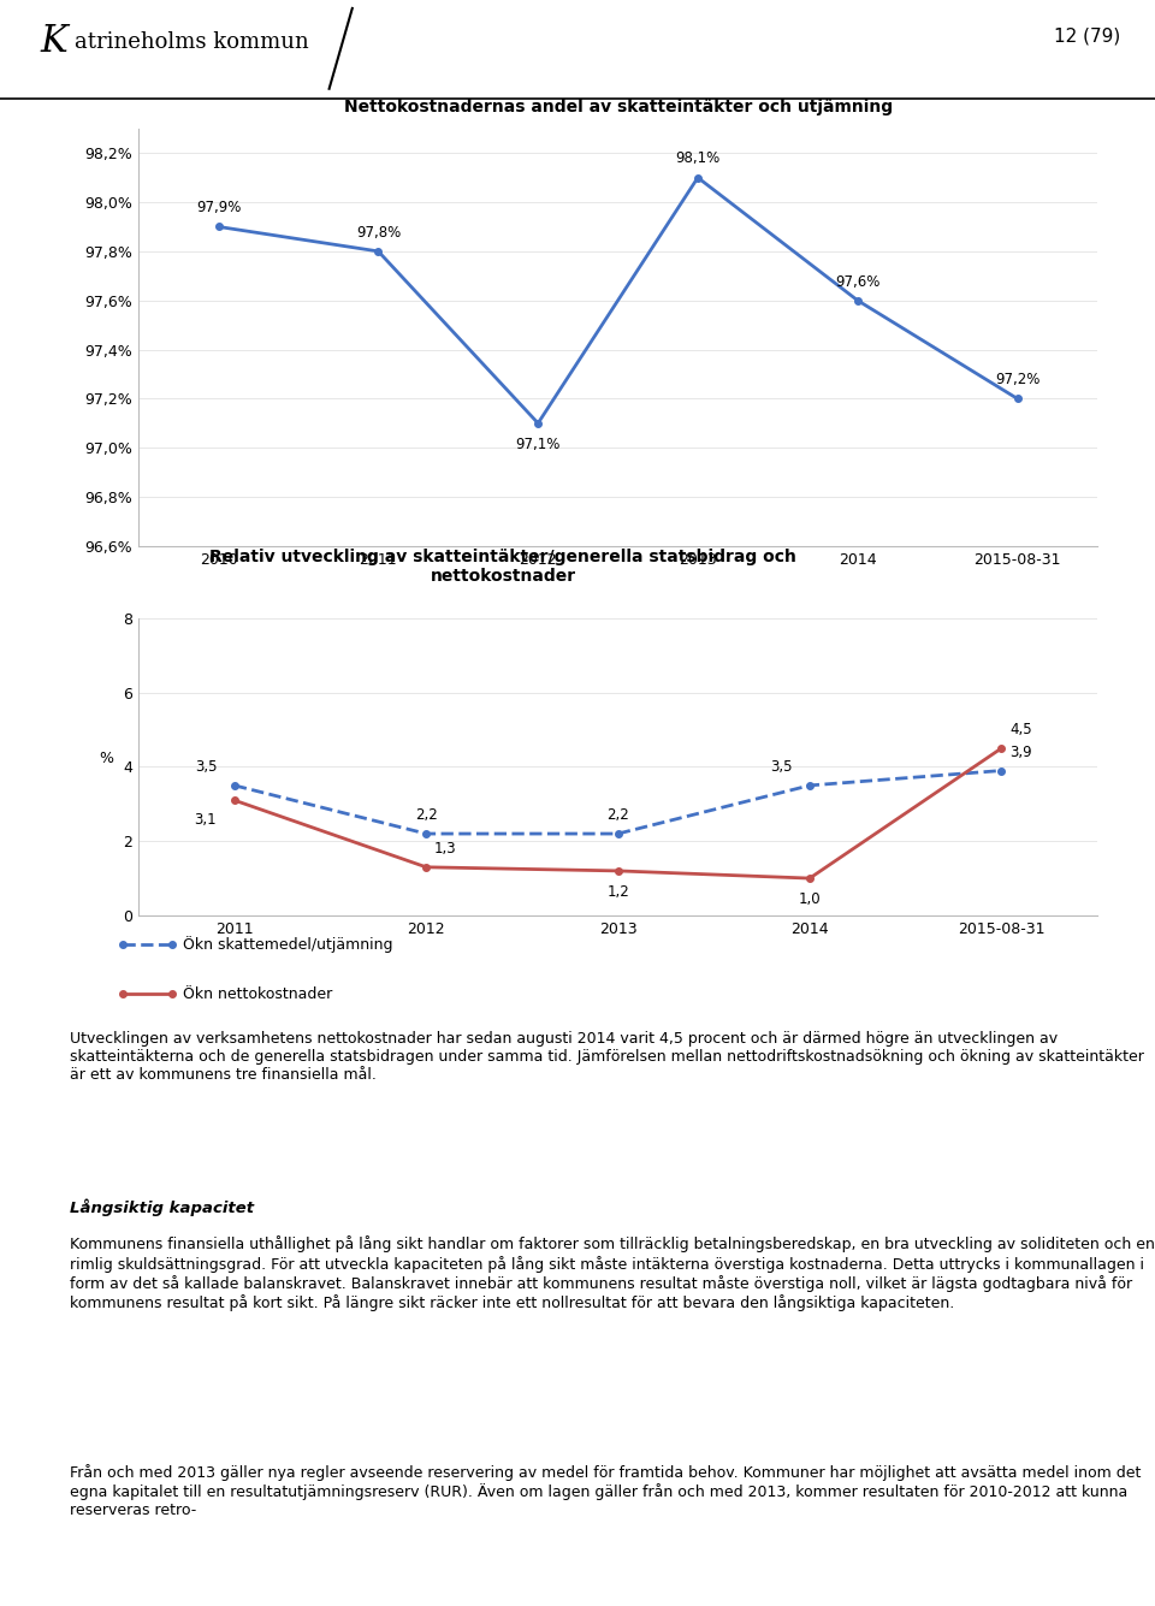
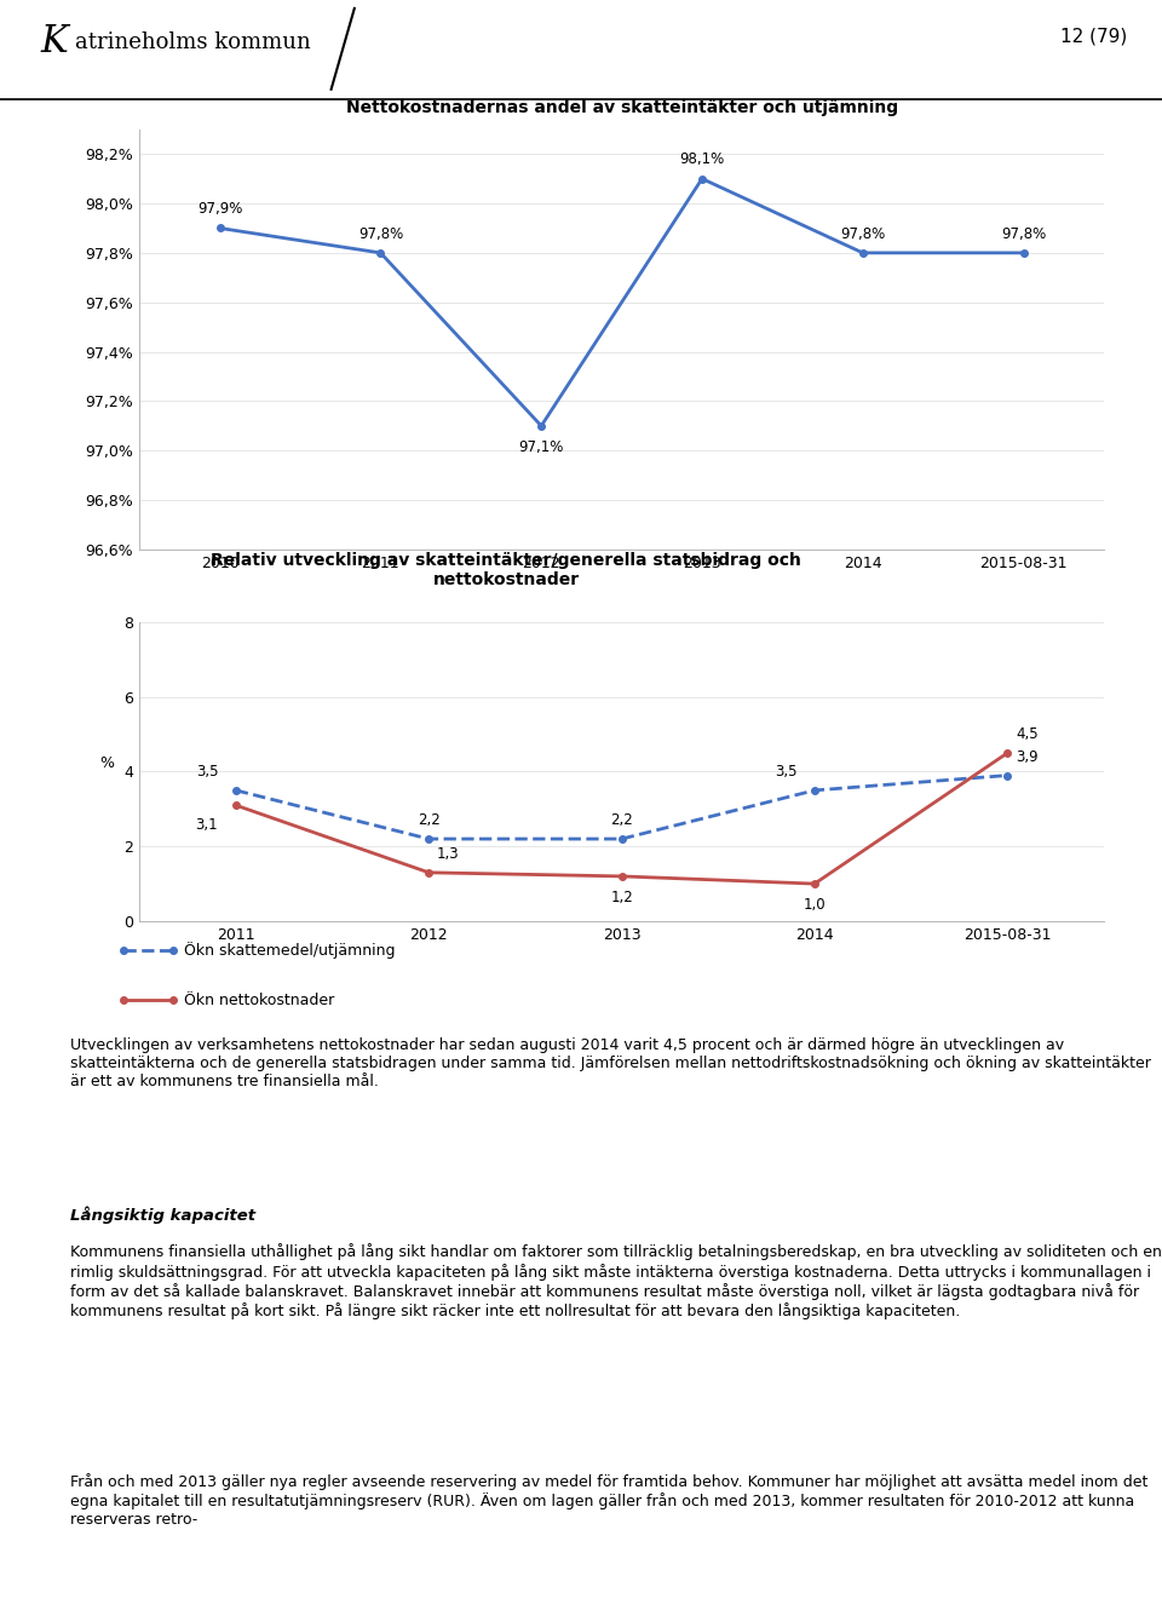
Nettokostnadernas andel av skatteintäkter och utjämning/2014: 97,6% -> 97,8%
Nettokostnadernas andel av skatteintäkter och utjämning/2015-08-31: 97,2% -> 97,8%
